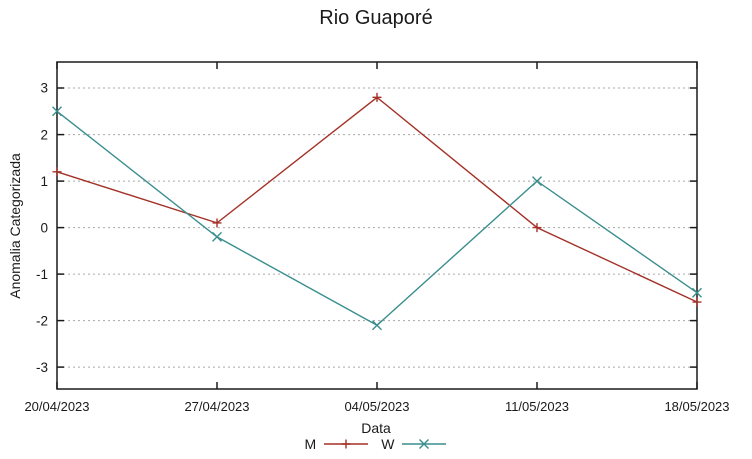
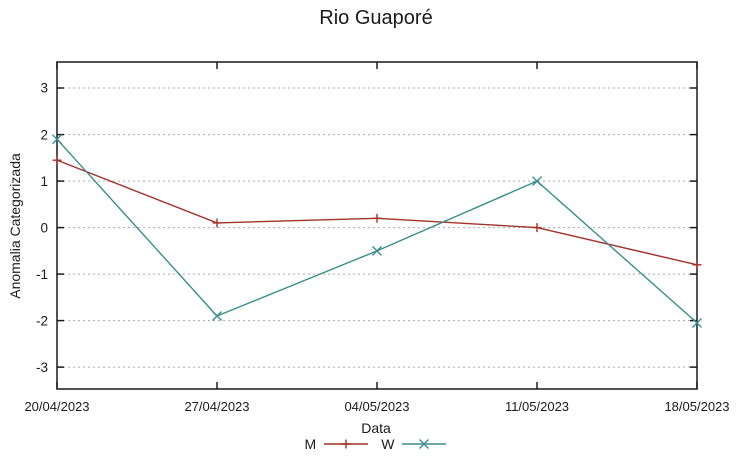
M/20/04/2023: 1.2 -> 1.4
W/20/04/2023: 2.5 -> 1.9
W/27/04/2023: -0.2 -> -1.9
M/04/05/2023: 2.8 -> 0.2
W/04/05/2023: -2.1 -> -0.5
M/18/05/2023: -1.6 -> -0.8
W/18/05/2023: -1.4 -> -2.0
